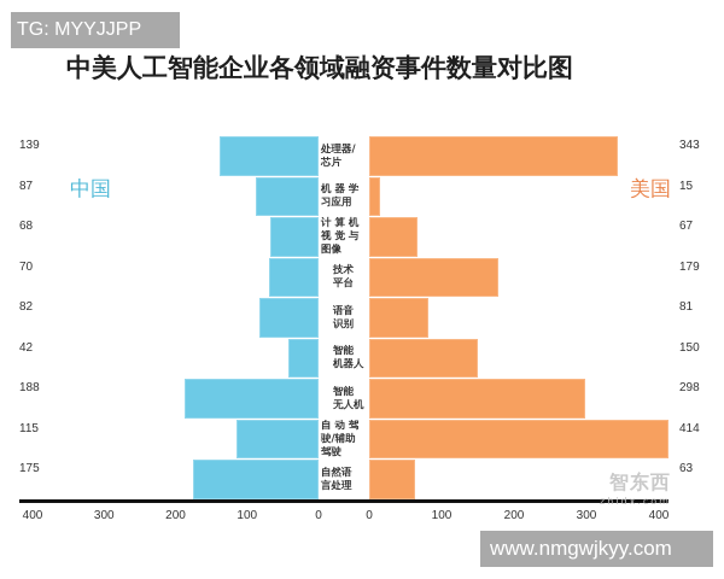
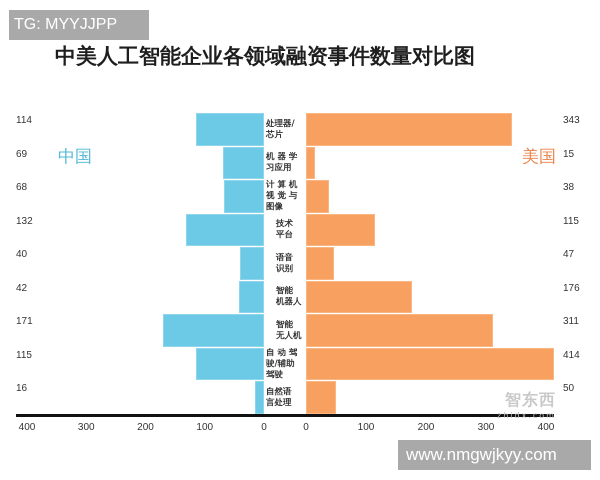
中国/处理器/芯片: 139 -> 114
中国/机器学习应用: 87 -> 69
美国/计算机视觉与图像: 67 -> 38
中国/技术平台: 70 -> 132
美国/技术平台: 179 -> 115
中国/语音识别: 82 -> 40
美国/语音识别: 81 -> 47
美国/智能机器人: 150 -> 176
中国/智能无人机: 188 -> 171
美国/智能无人机: 298 -> 311
中国/自然语言处理: 175 -> 16
美国/自然语言处理: 63 -> 50
